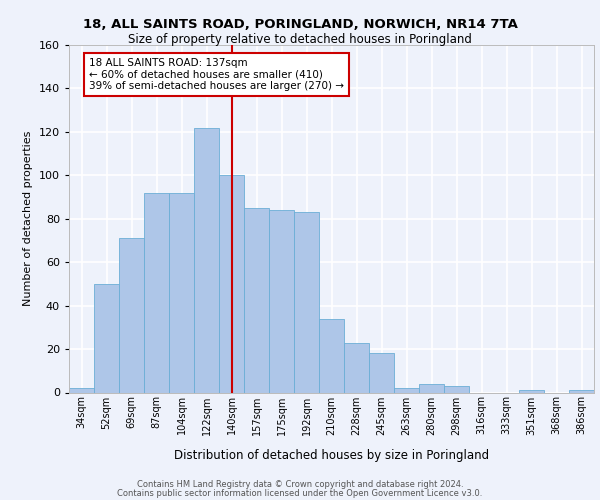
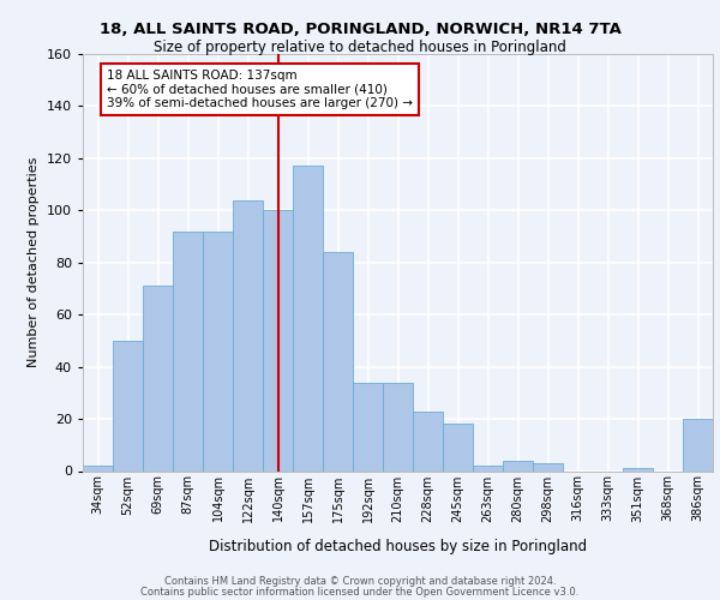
122sqm: 122 -> 104
157sqm: 85 -> 117
192sqm: 83 -> 34
386sqm: 1 -> 20
